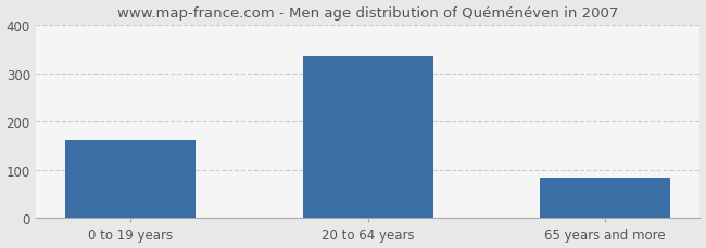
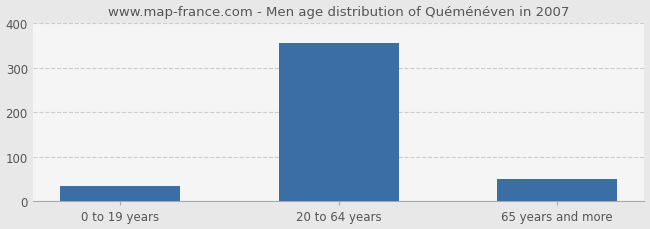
0 to 19 years: 163 -> 35
20 to 64 years: 334 -> 355
65 years and more: 83 -> 50
